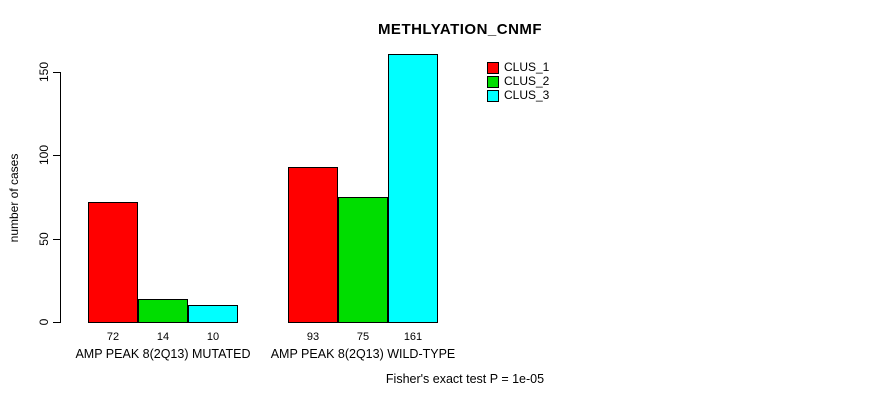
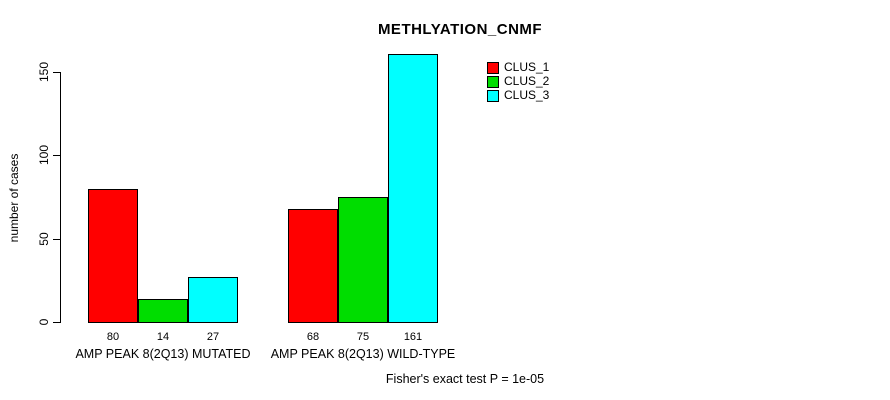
CLUS_1/AMP PEAK 8(2Q13) MUTATED: 72 -> 80
CLUS_3/AMP PEAK 8(2Q13) MUTATED: 10 -> 27
CLUS_1/AMP PEAK 8(2Q13) WILD-TYPE: 93 -> 68
